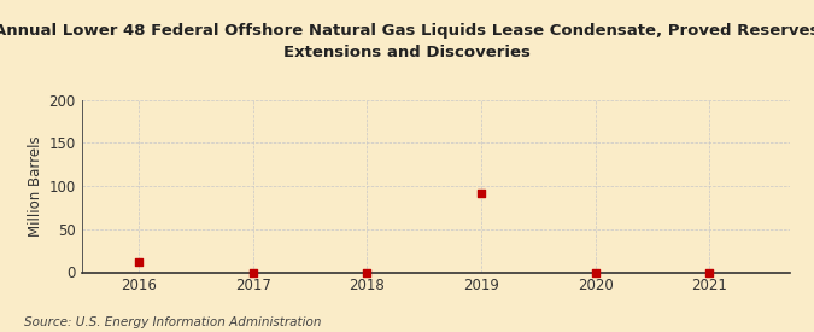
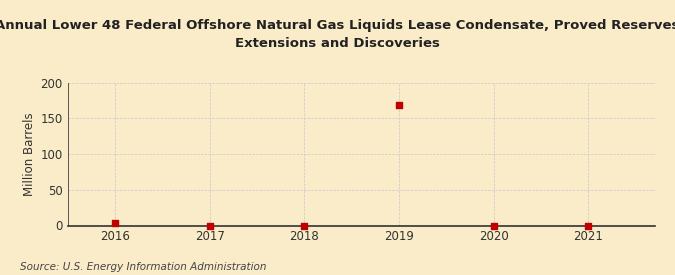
2016: 12 -> 4
2019: 92 -> 169
